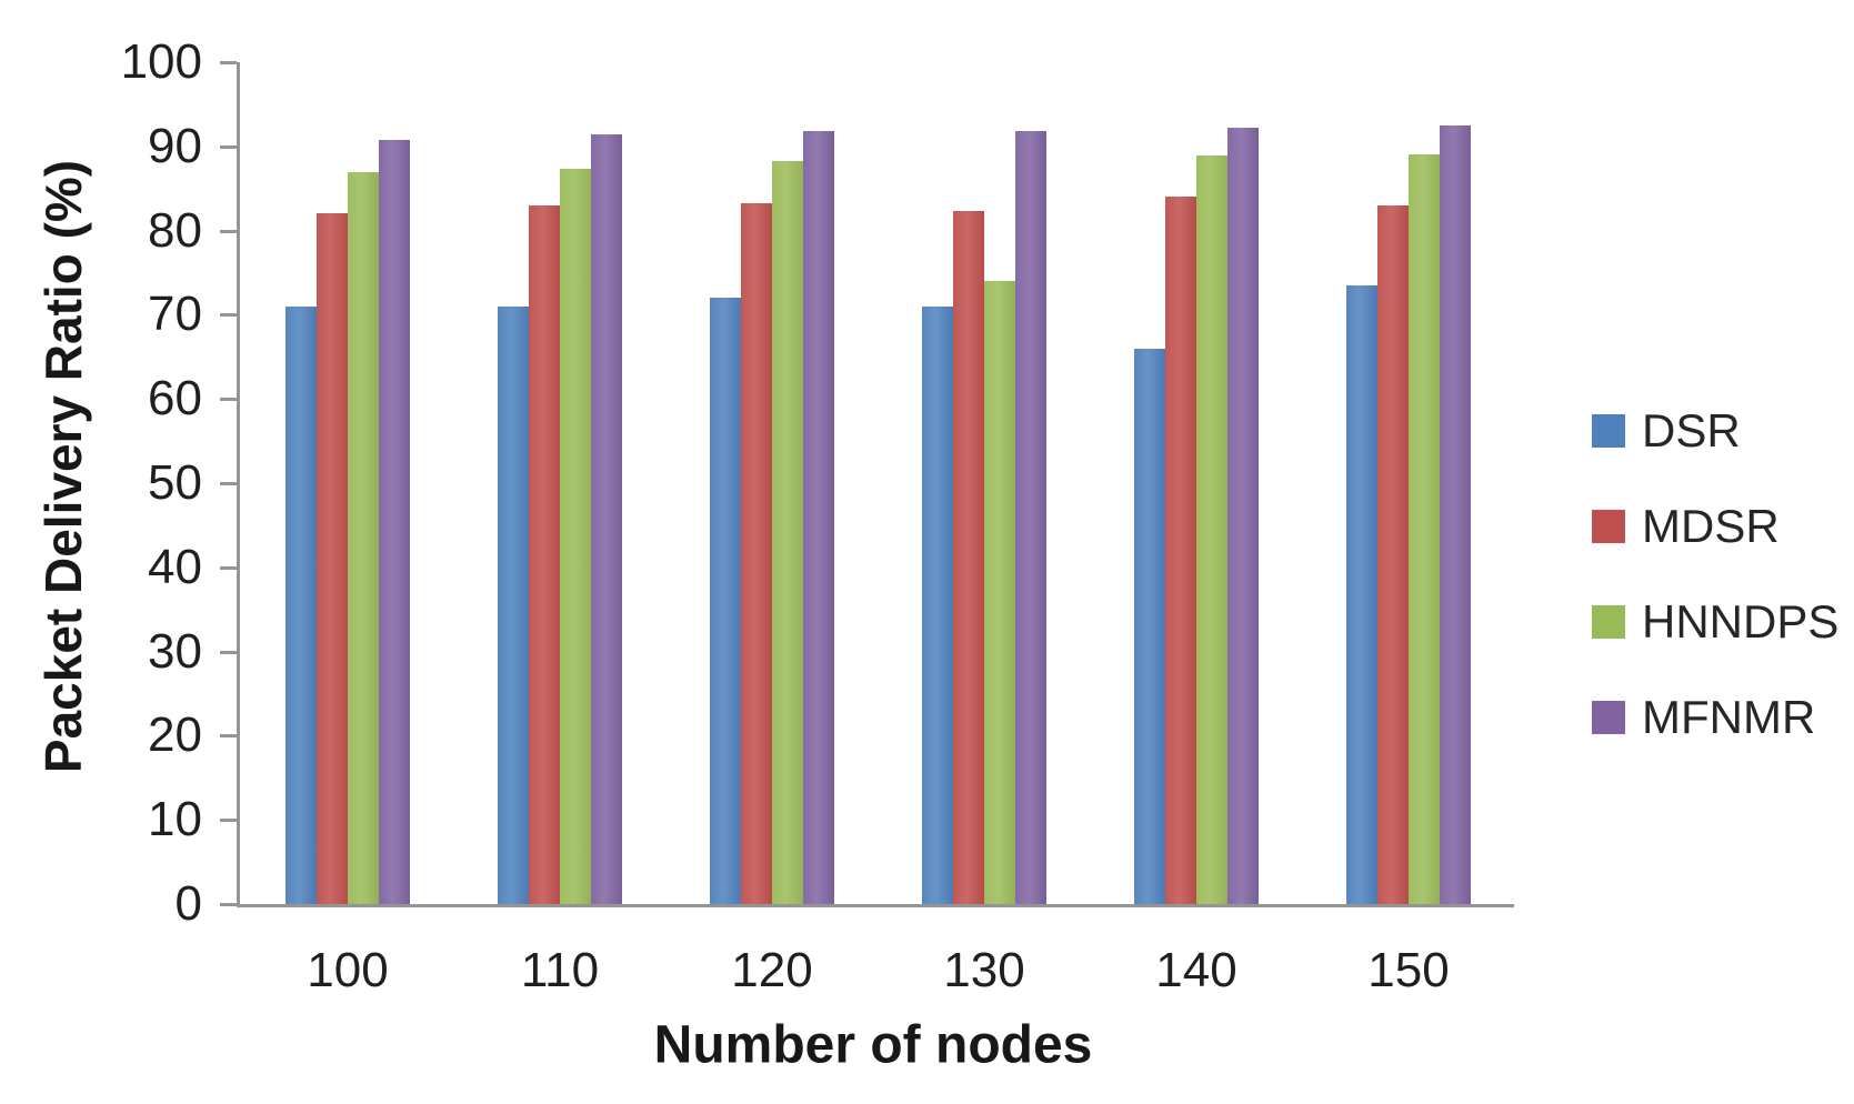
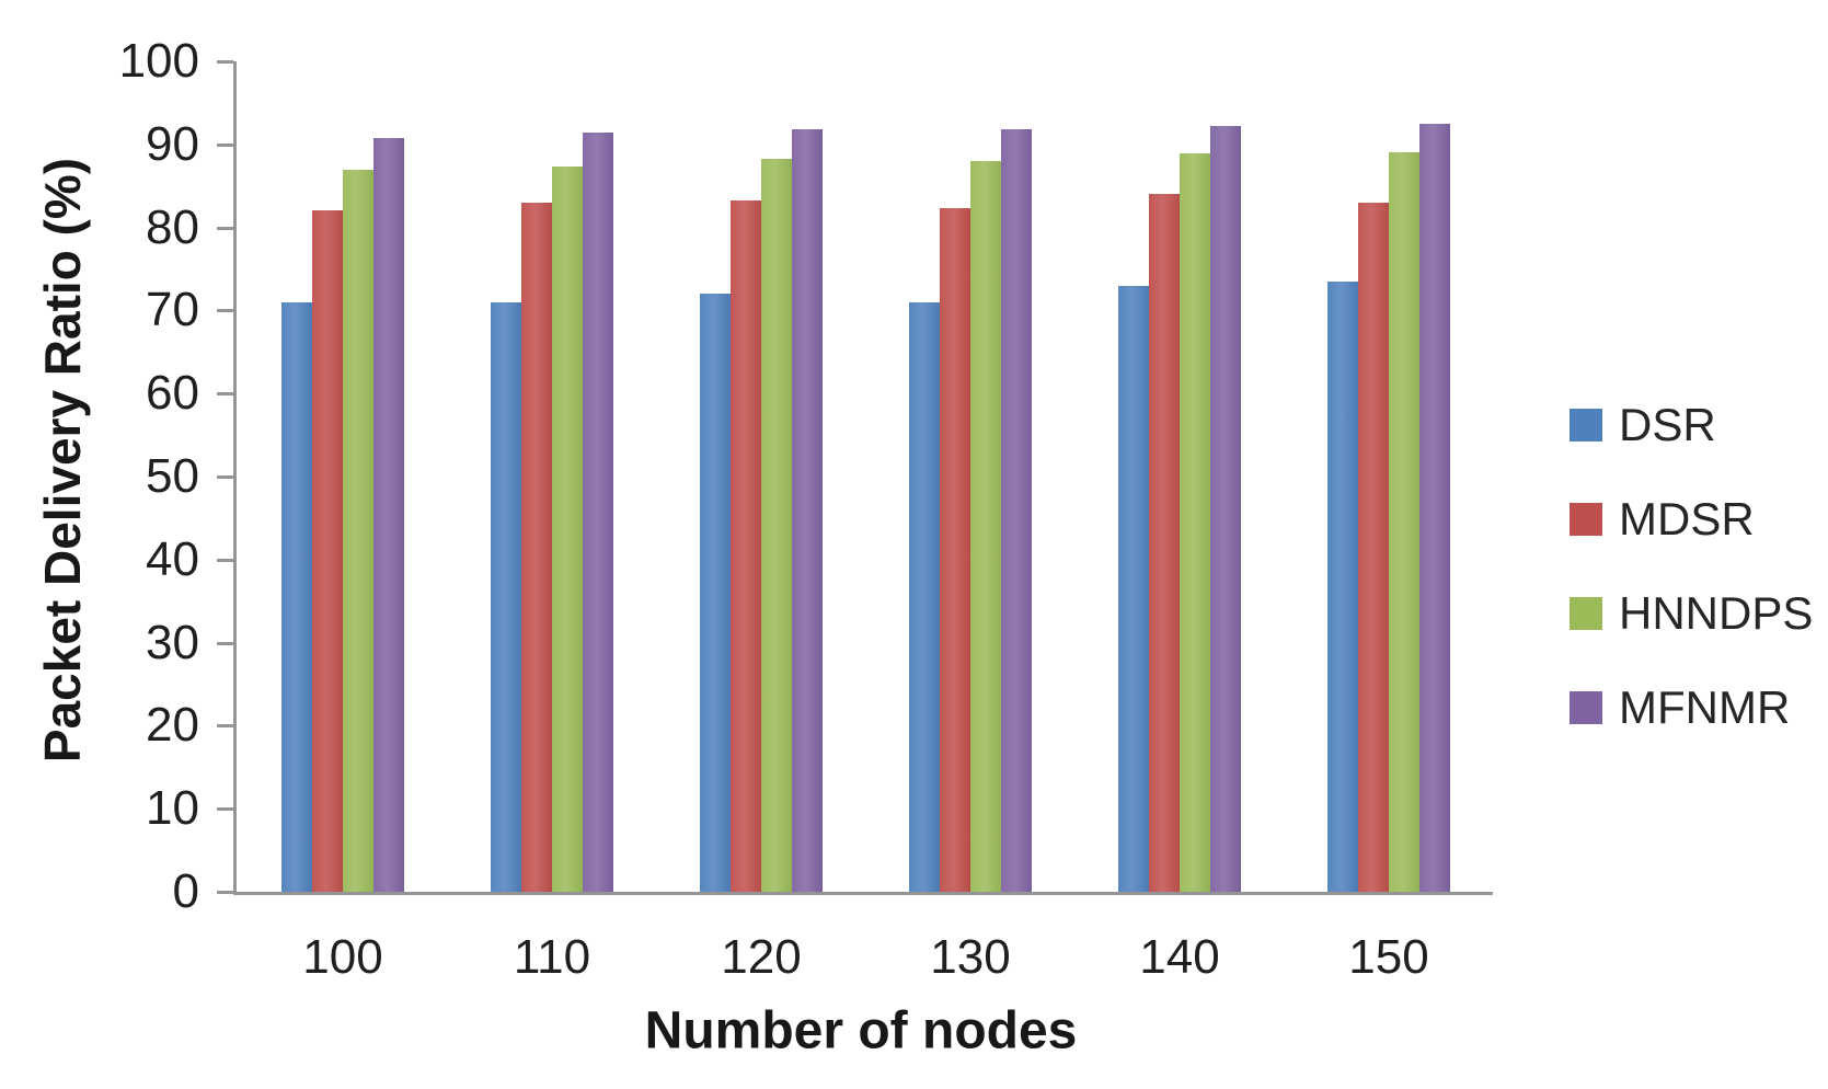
HNNDPS/130: 74 -> 88
DSR/140: 66 -> 73
